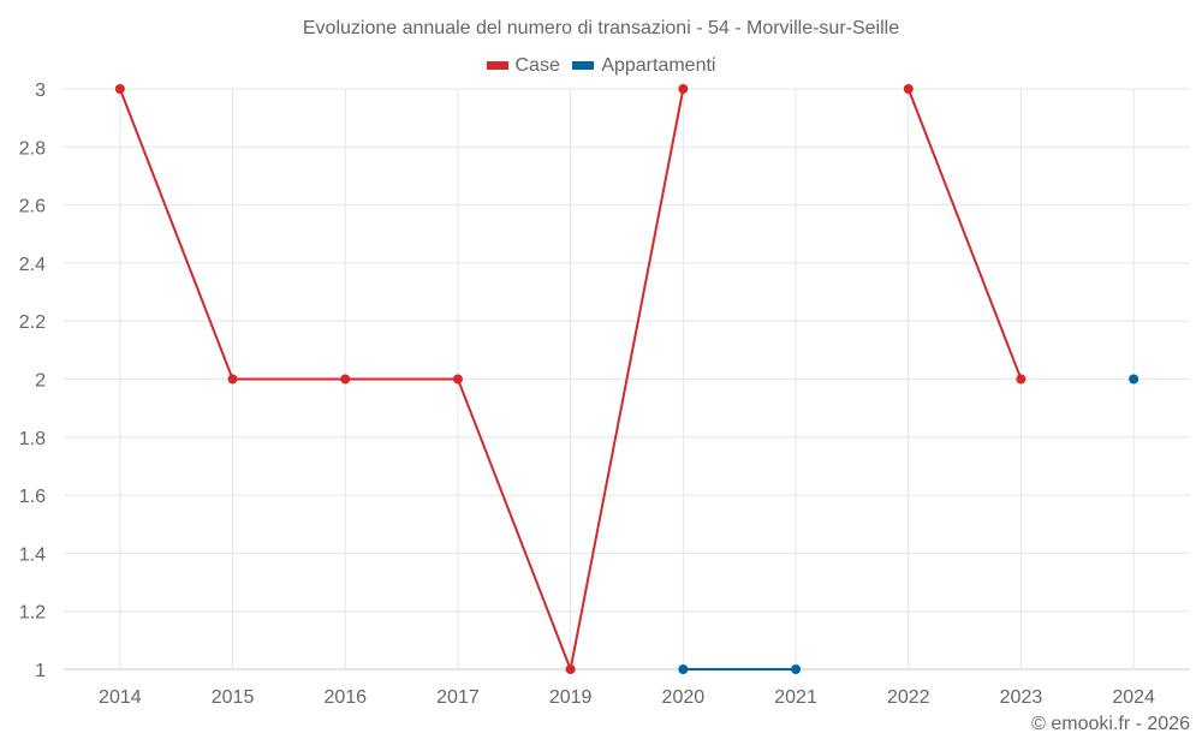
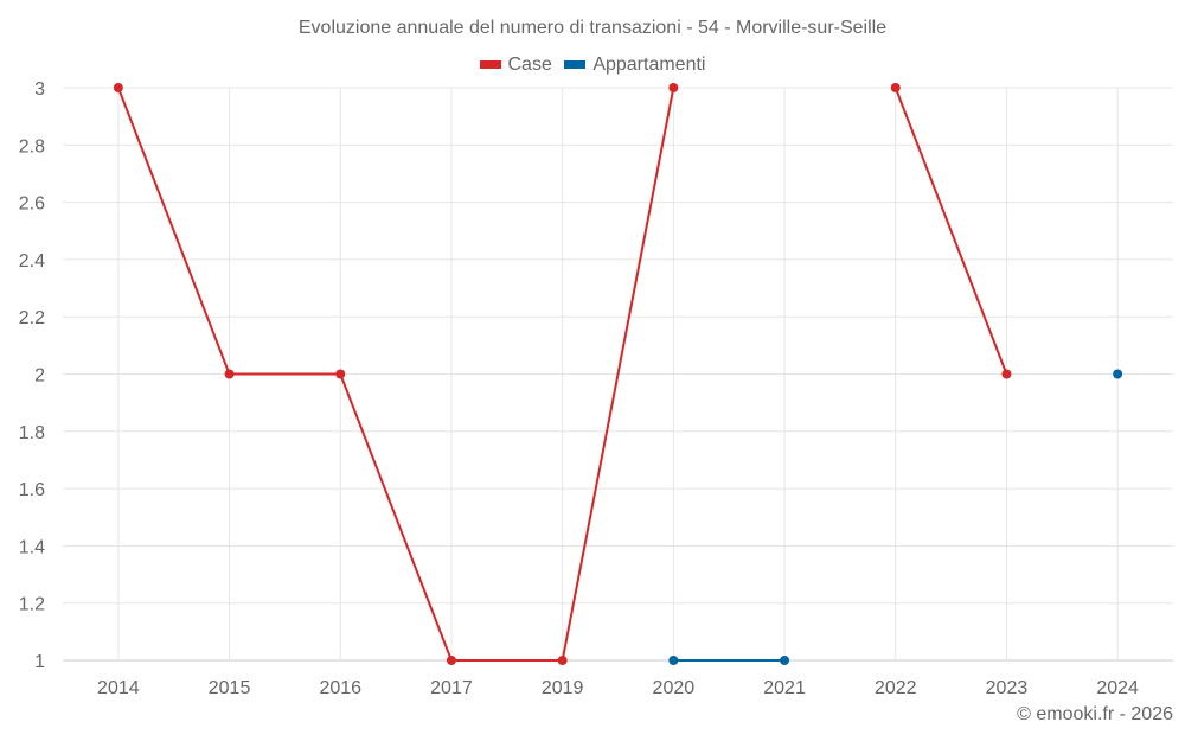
Case/2017: 2 -> 1
